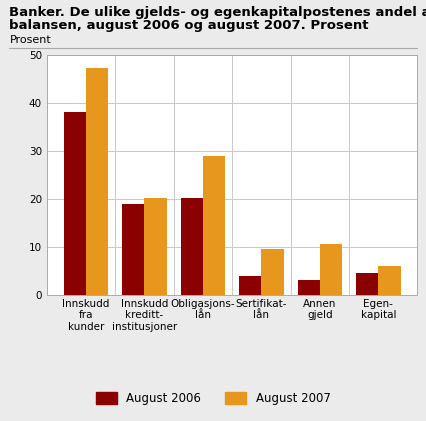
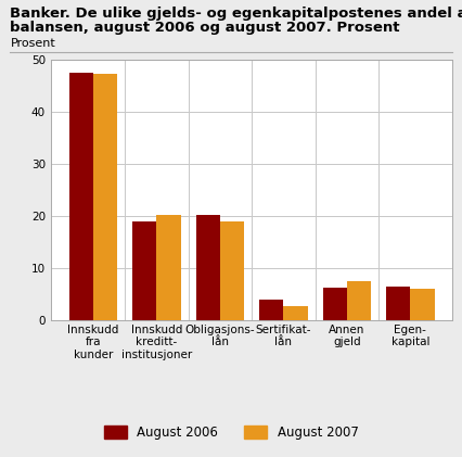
August 2006/Innskudd fra kunder: 38.0 -> 47.5
August 2007/Obligasjons- lån: 29.0 -> 19.0
August 2007/Sertifikat- lån: 9.5 -> 2.7
August 2006/Annen gjeld: 3.0 -> 6.1
August 2007/Annen gjeld: 10.5 -> 7.5
August 2006/Egen- kapital: 4.5 -> 6.3
